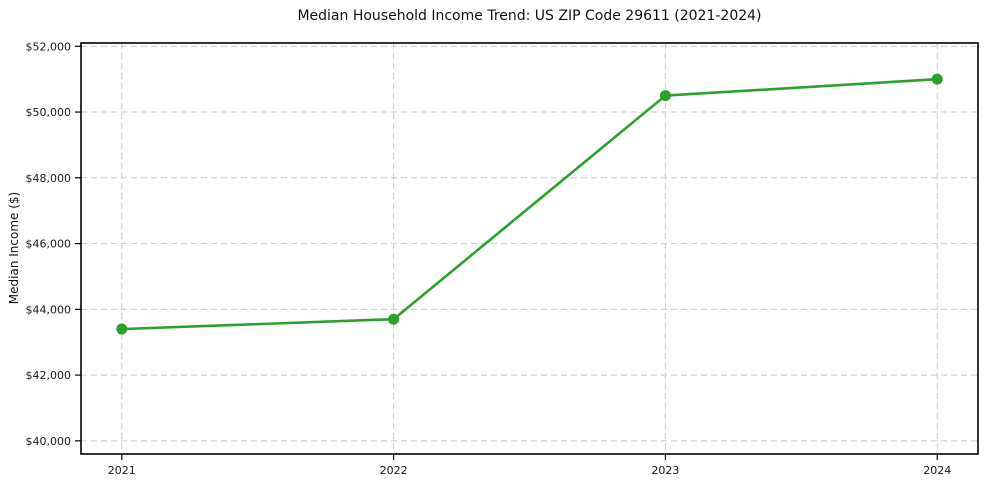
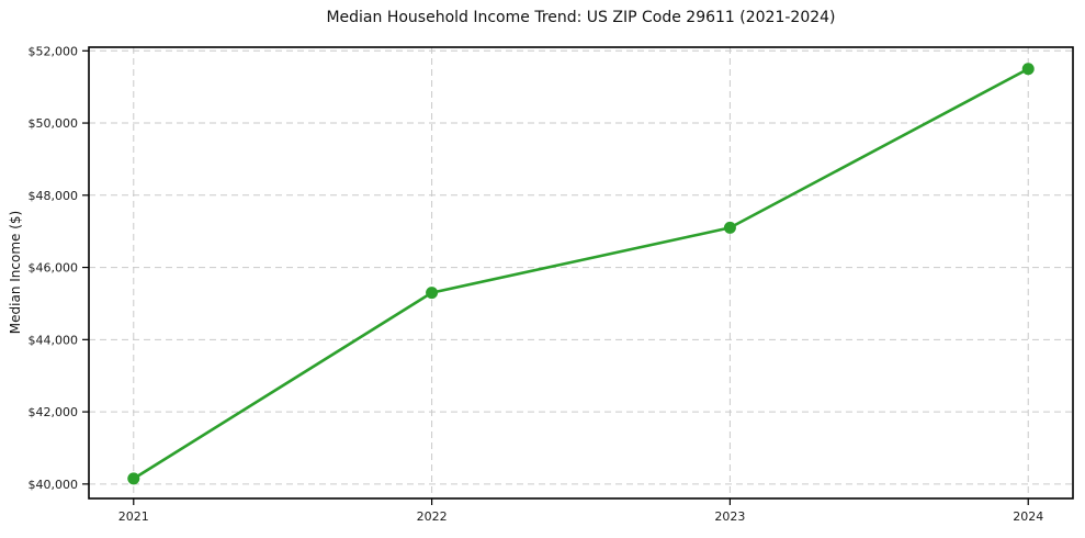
2021: $43400 -> $40200
2022: $43700 -> $45300
2023: $50500 -> $47100
2024: $51000 -> $51500
